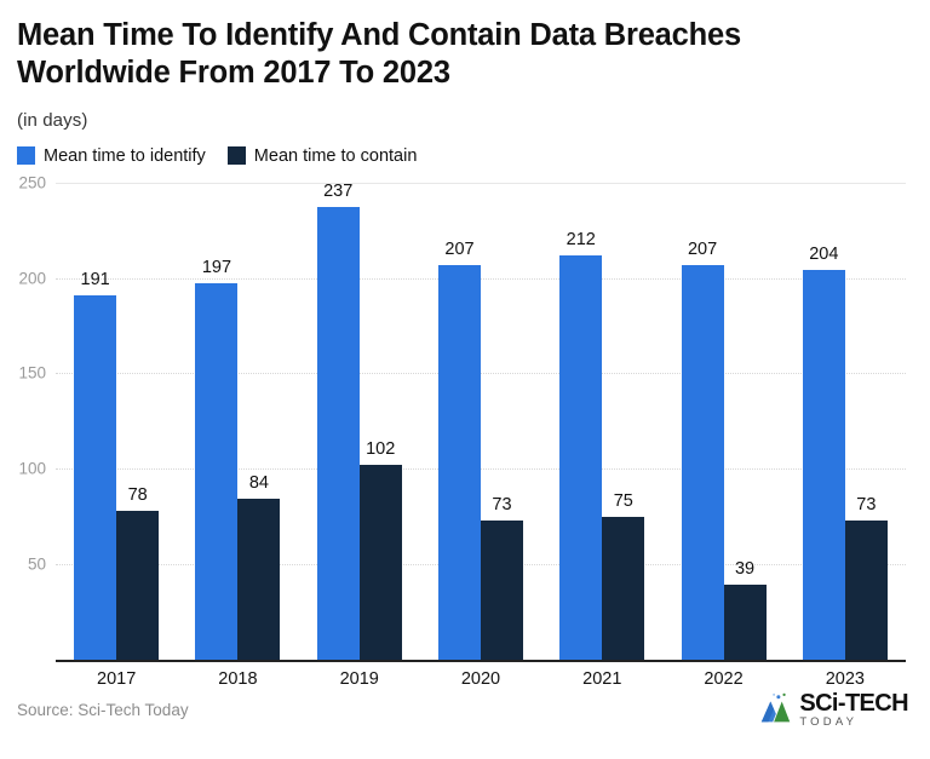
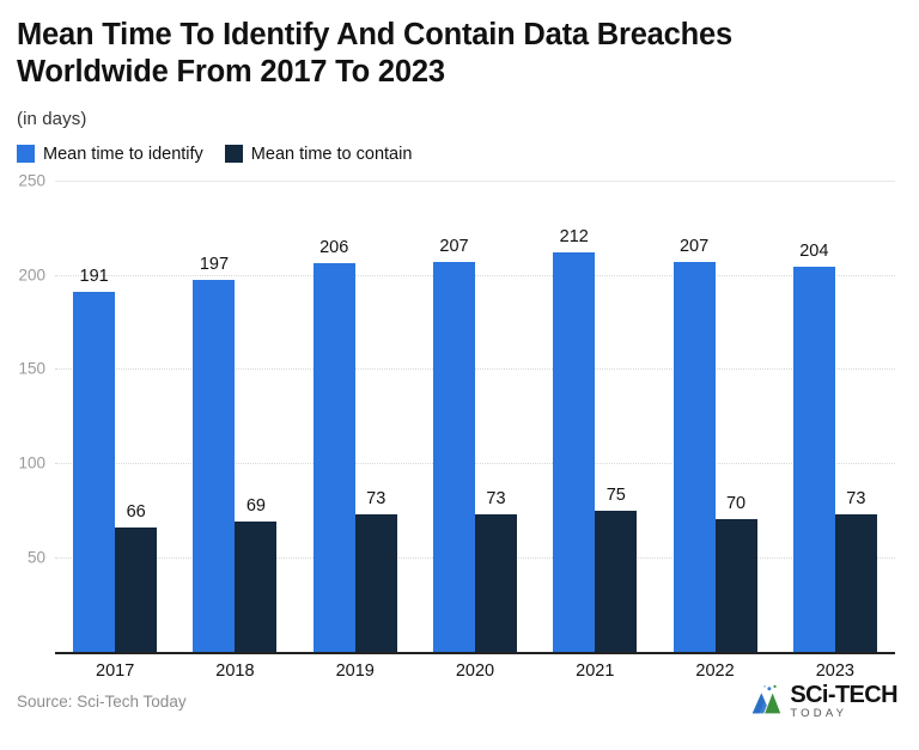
Mean time to contain/2017: 78 -> 66
Mean time to contain/2018: 84 -> 69
Mean time to identify/2019: 237 -> 206
Mean time to contain/2019: 102 -> 73
Mean time to contain/2022: 39 -> 70
